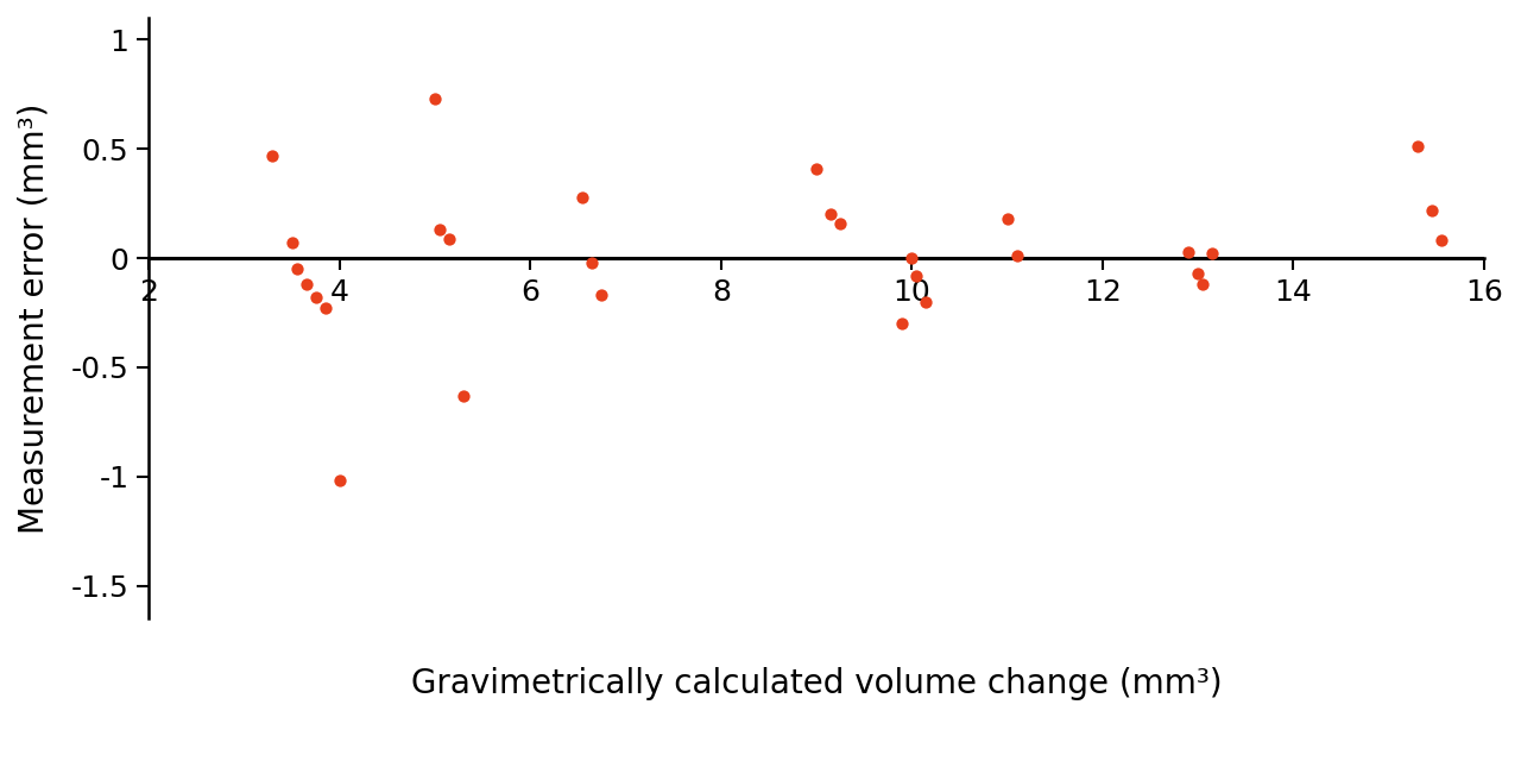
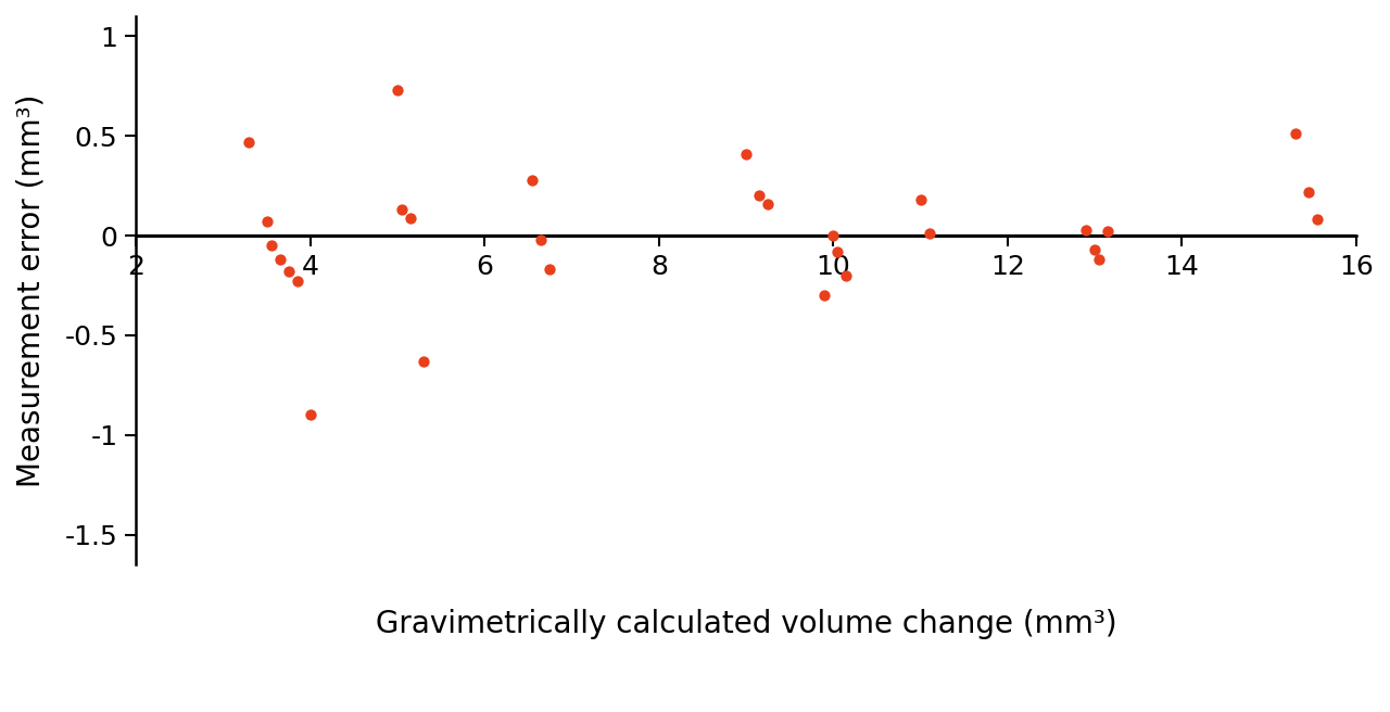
4: -1.02 -> -0.90
